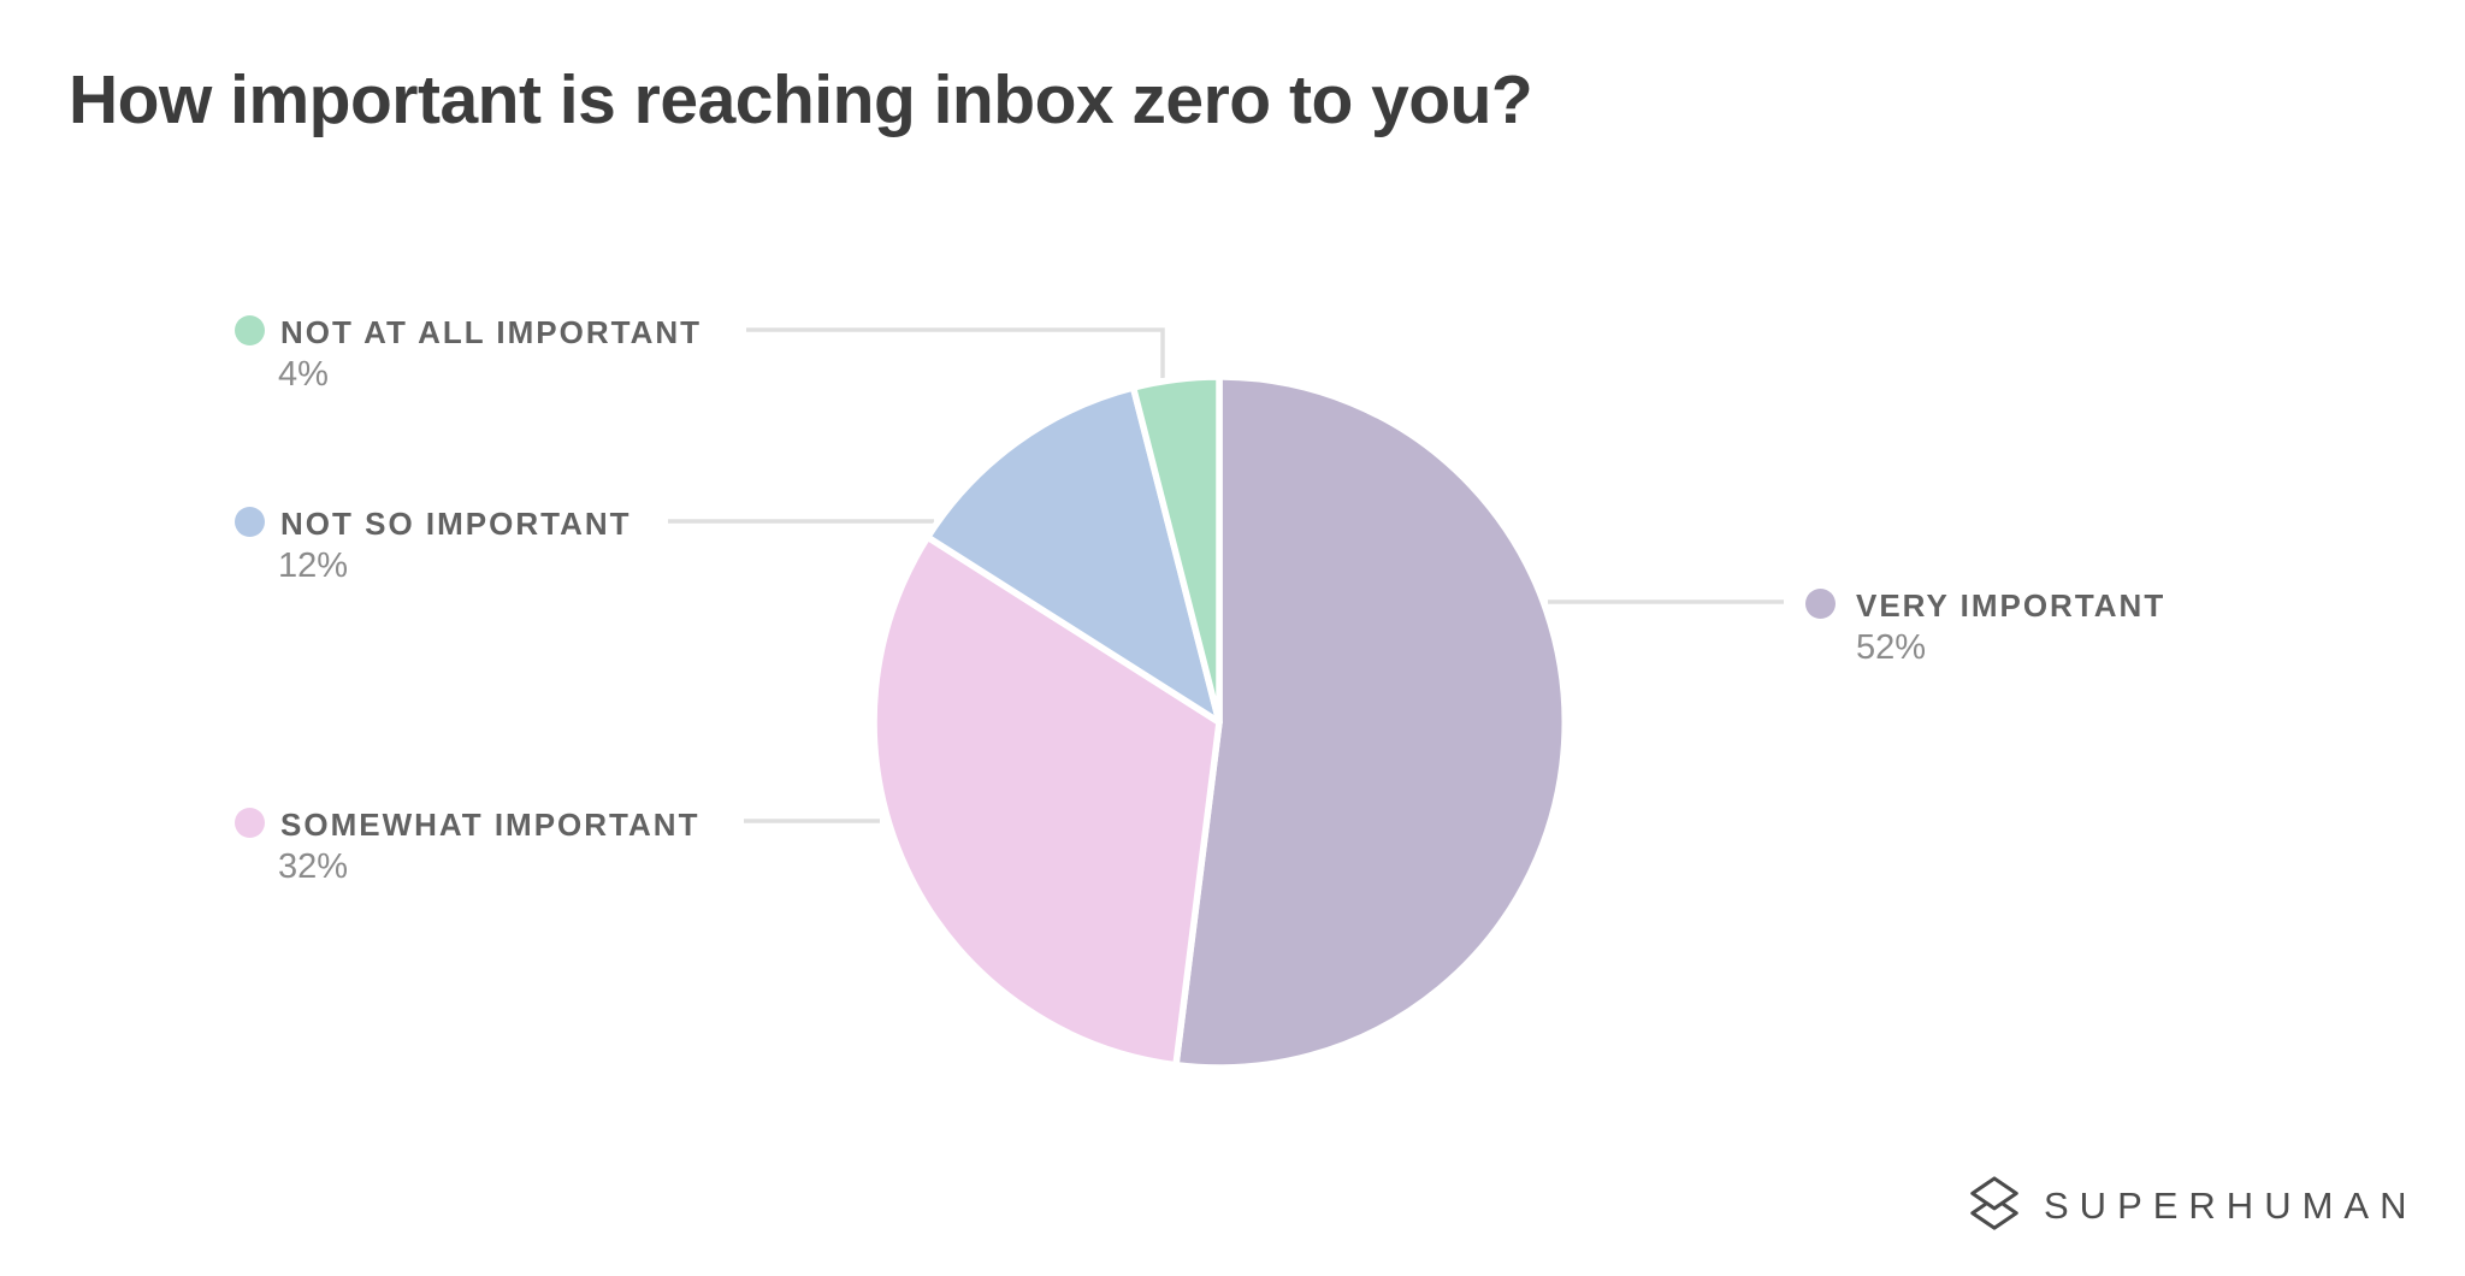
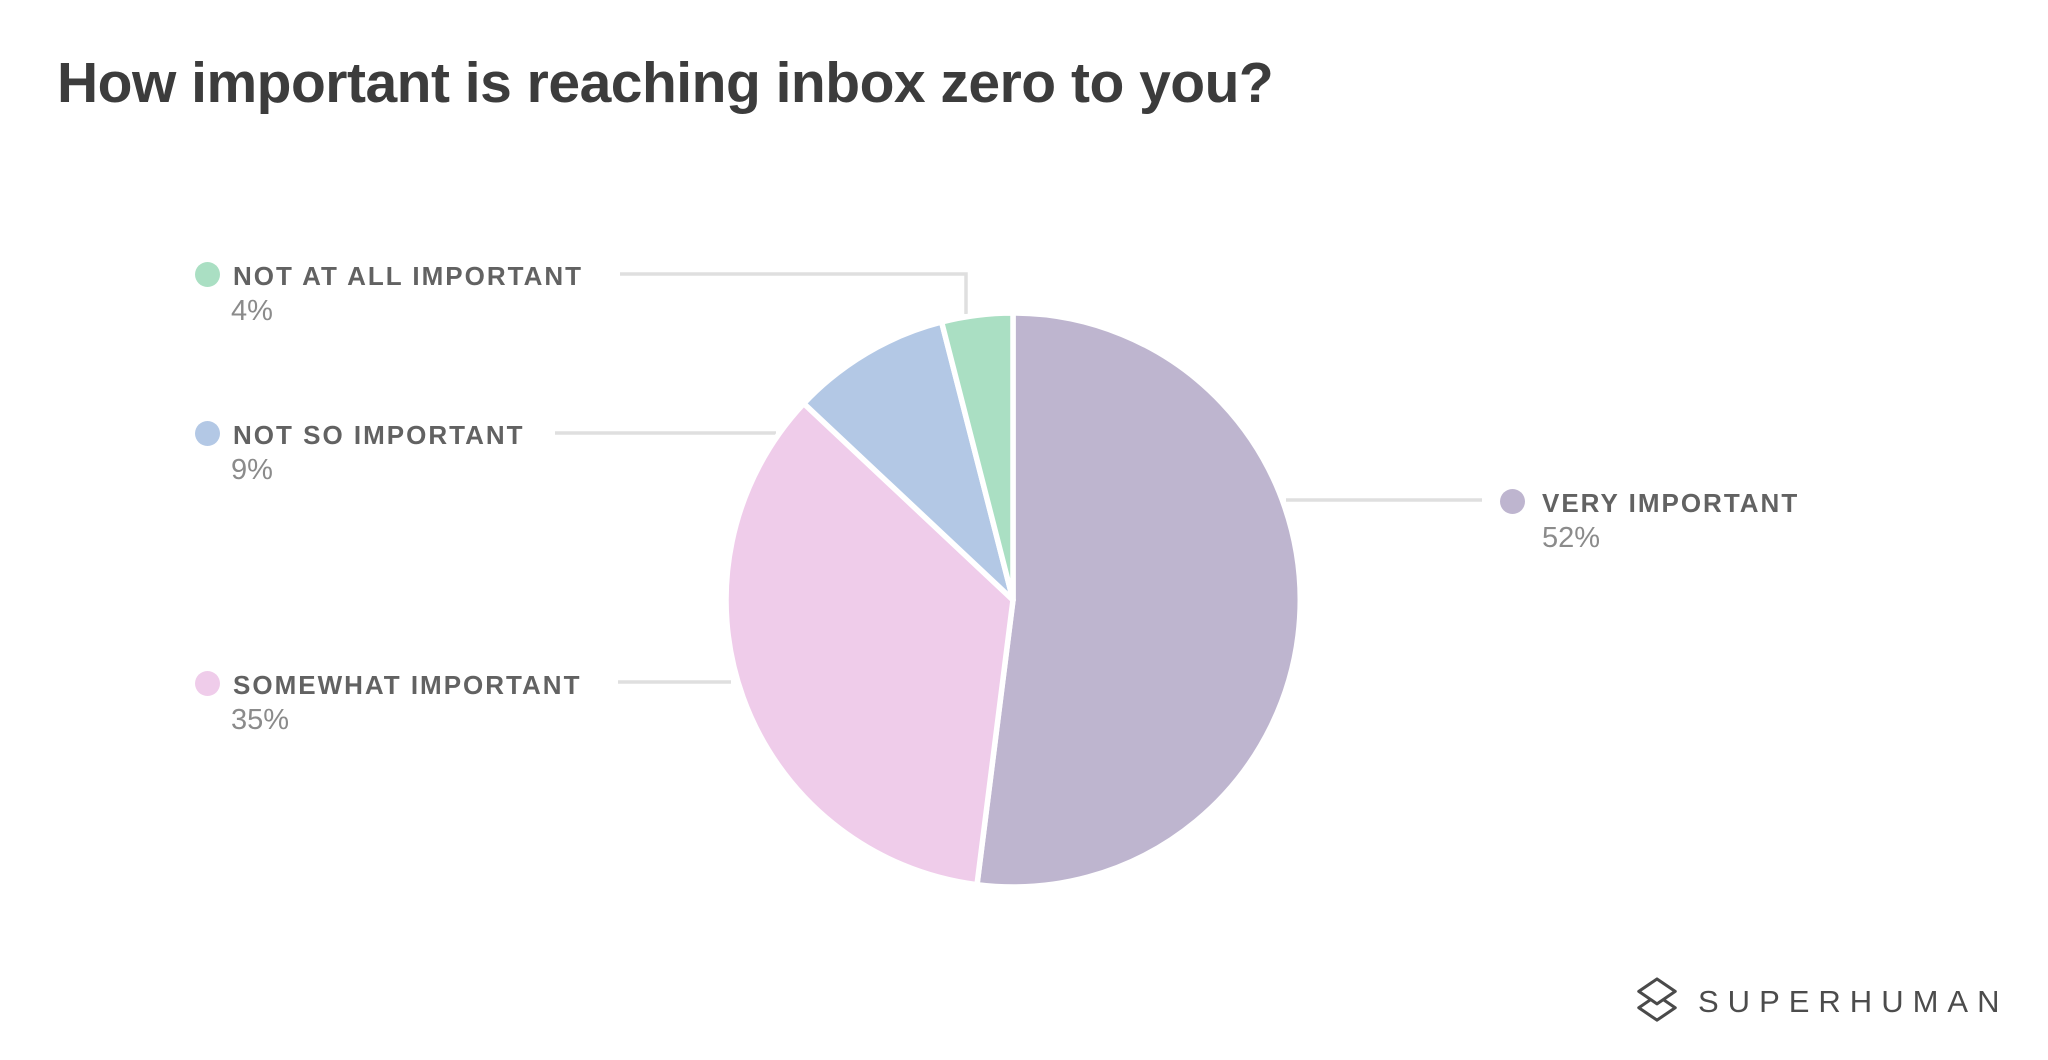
SOMEWHAT IMPORTANT: 32% -> 35%
NOT SO IMPORTANT: 12% -> 9%
